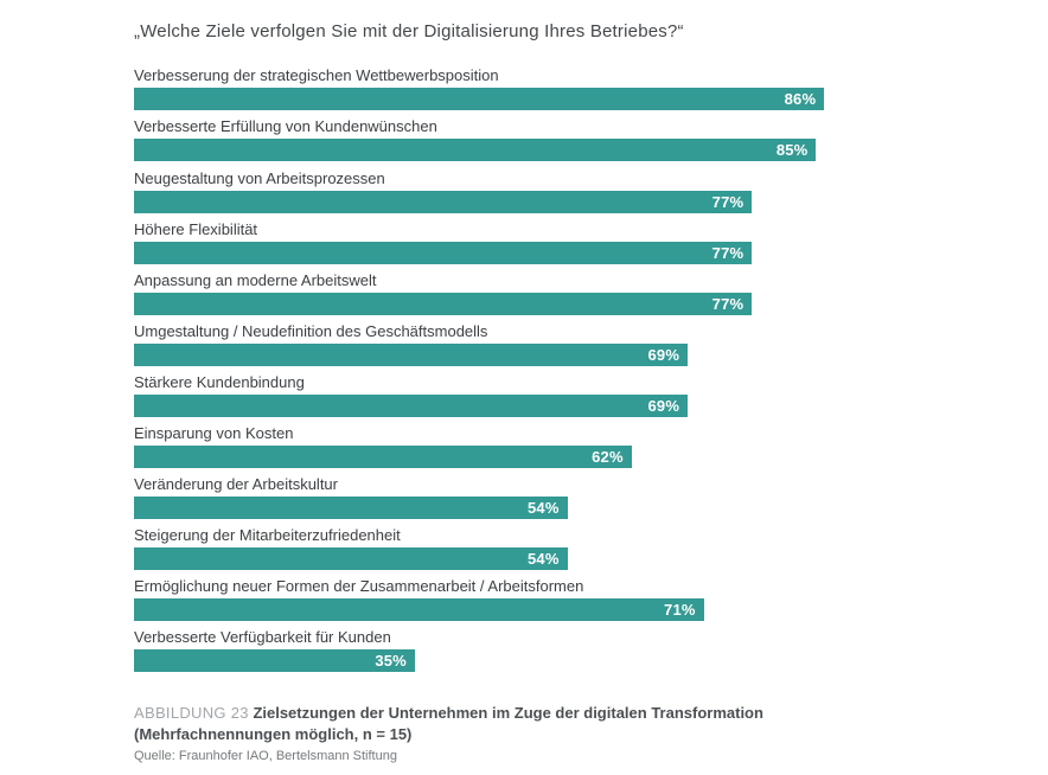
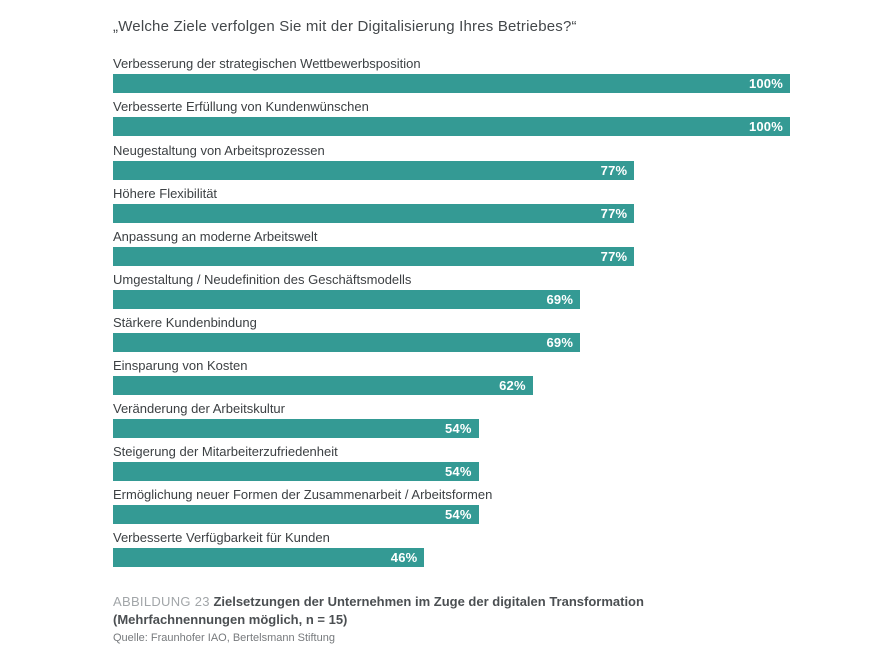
Verbesserung der strategischen Wettbewerbsposition: 86% -> 100%
Verbesserte Erfüllung von Kundenwünschen: 85% -> 100%
Ermöglichung neuer Formen der Zusammenarbeit / Arbeitsformen: 71% -> 54%
Verbesserte Verfügbarkeit für Kunden: 35% -> 46%
